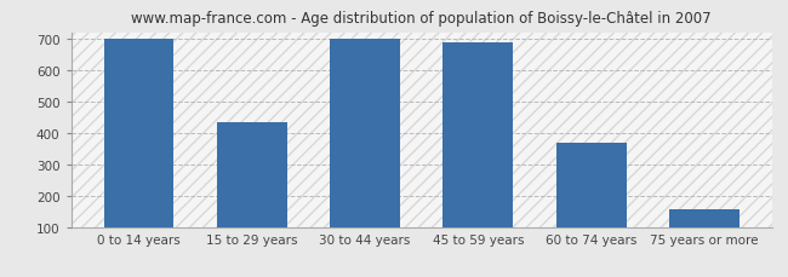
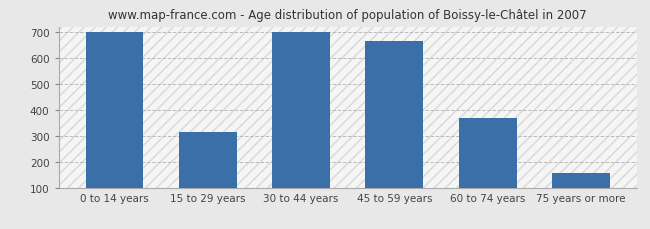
15 to 29 years: 435 -> 315
45 to 59 years: 688 -> 665
